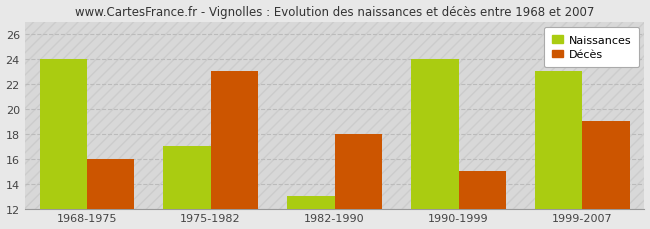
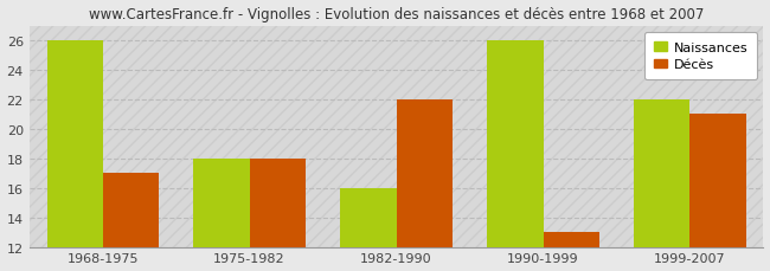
Naissances/1968-1975: 24 -> 26
Décès/1968-1975: 16 -> 17
Naissances/1975-1982: 17 -> 18
Décès/1975-1982: 23 -> 18
Naissances/1982-1990: 13 -> 16
Décès/1982-1990: 18 -> 22
Naissances/1990-1999: 24 -> 26
Décès/1990-1999: 15 -> 13
Naissances/1999-2007: 23 -> 22
Décès/1999-2007: 19 -> 21
